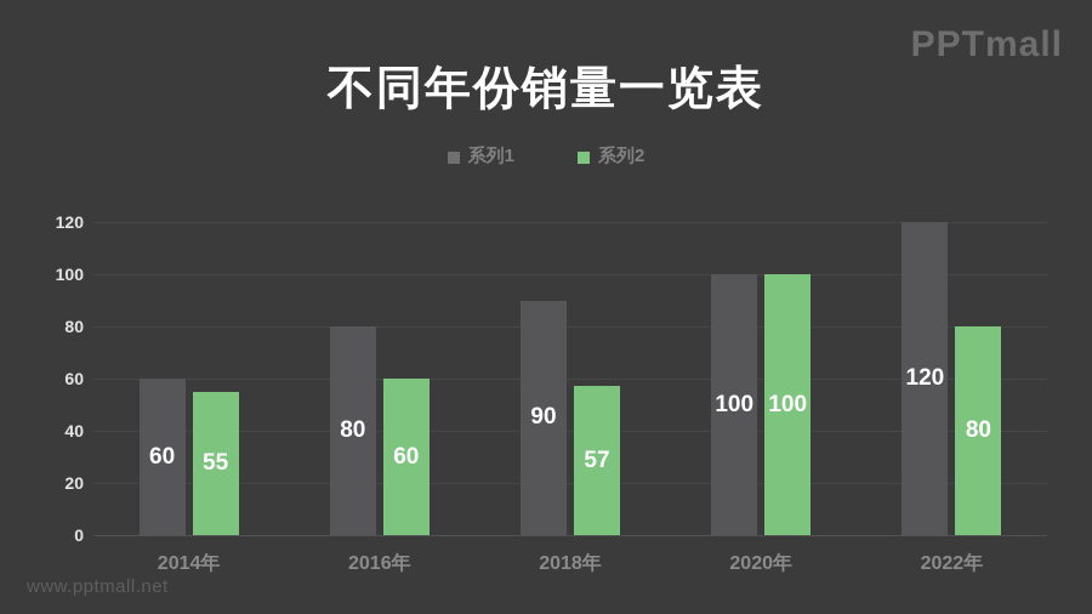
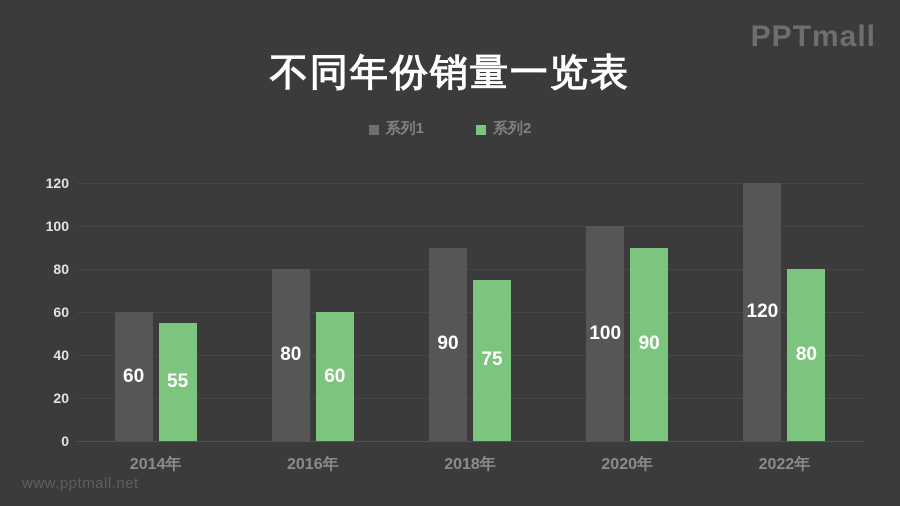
系列2/2018年: 57 -> 75
系列2/2020年: 100 -> 90
